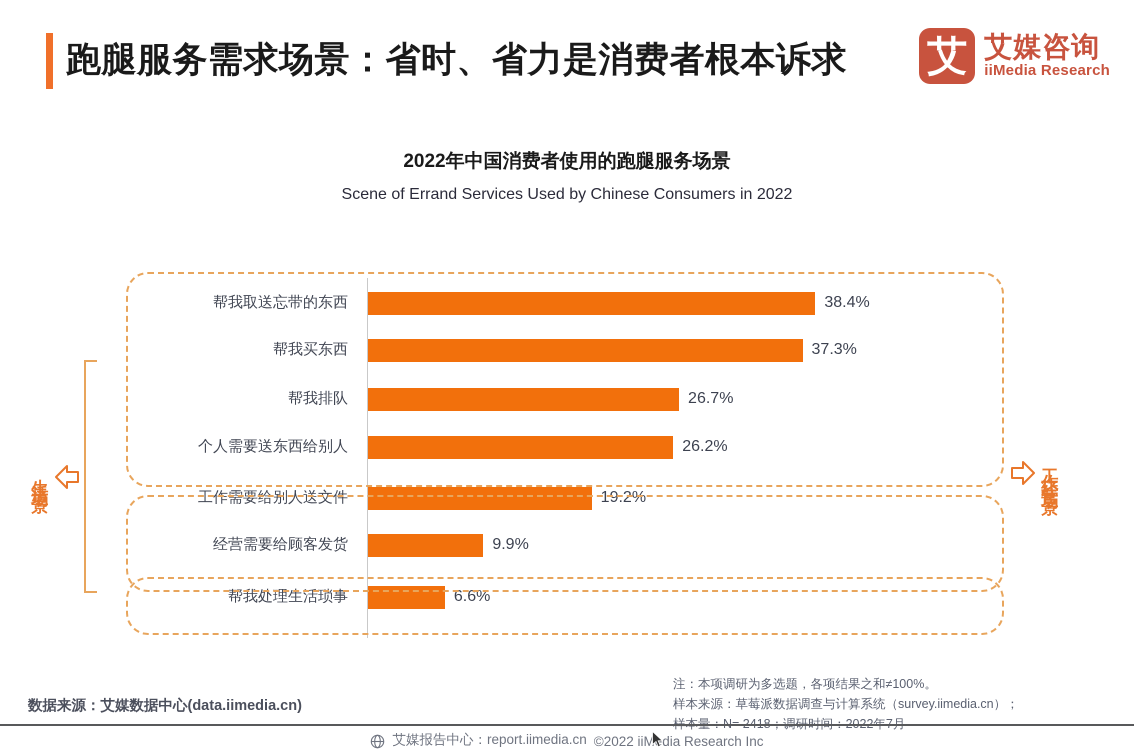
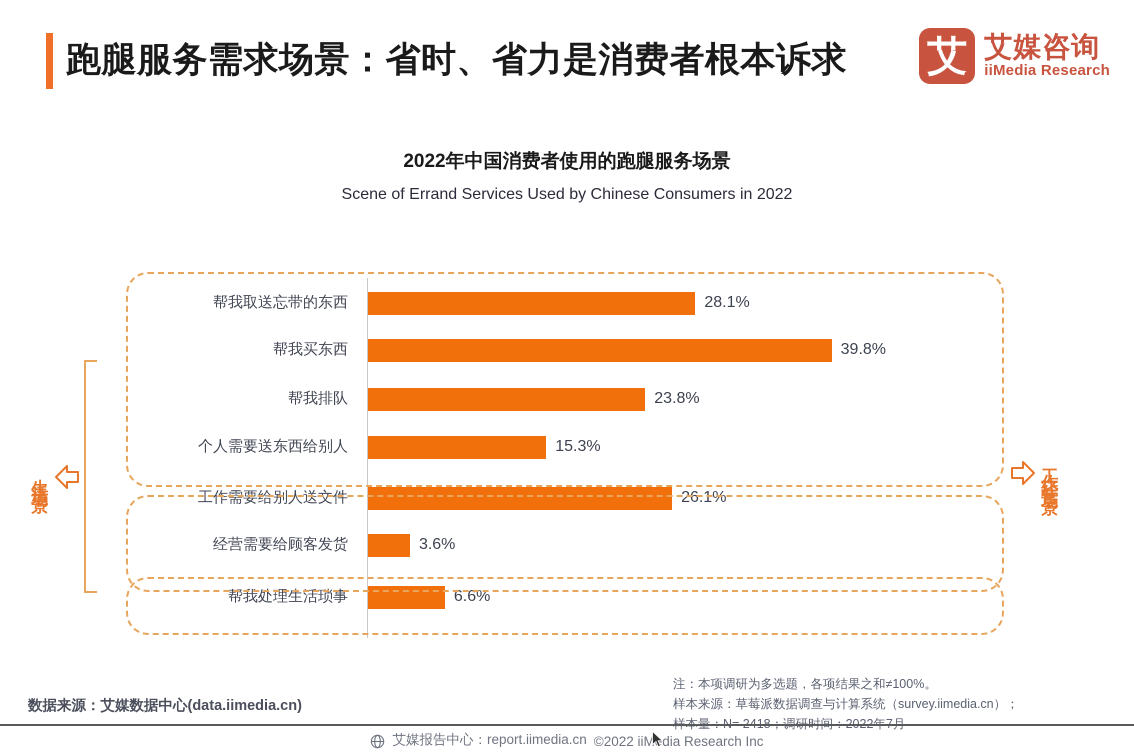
帮我取送忘带的东西: 38.4% -> 28.1%
帮我买东西: 37.3% -> 39.8%
帮我排队: 26.7% -> 23.8%
个人需要送东西给别人: 26.2% -> 15.3%
工作需要给别人送文件: 19.2% -> 26.1%
经营需要给顾客发货: 9.9% -> 3.6%
